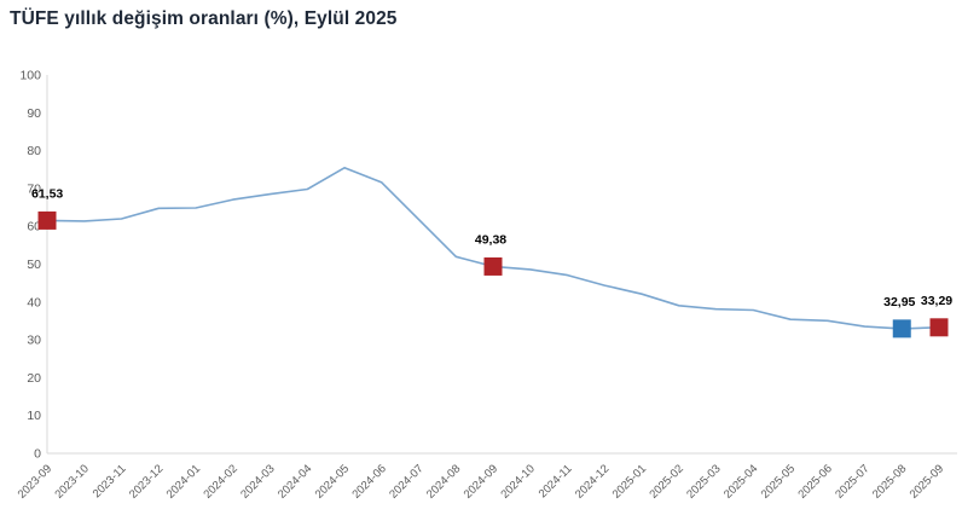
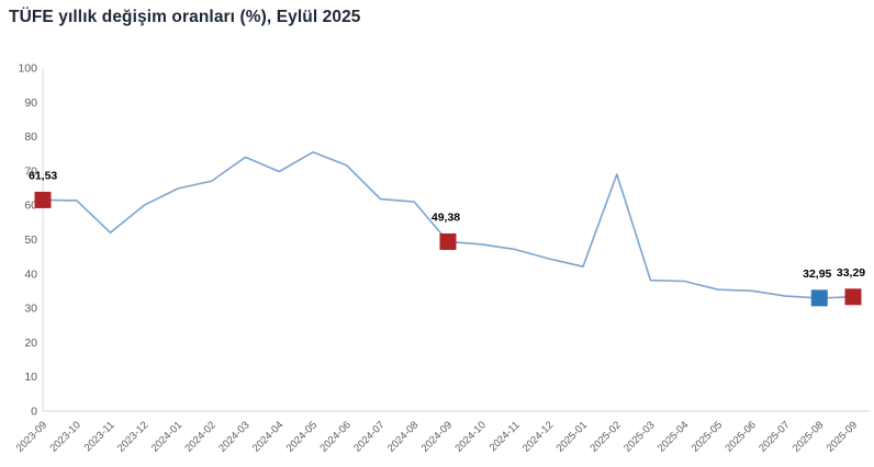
2023-11: 62 -> 52
2023-12: 65 -> 60
2024-03: 68 -> 74
2024-08: 52 -> 61
2025-02: 39 -> 69
